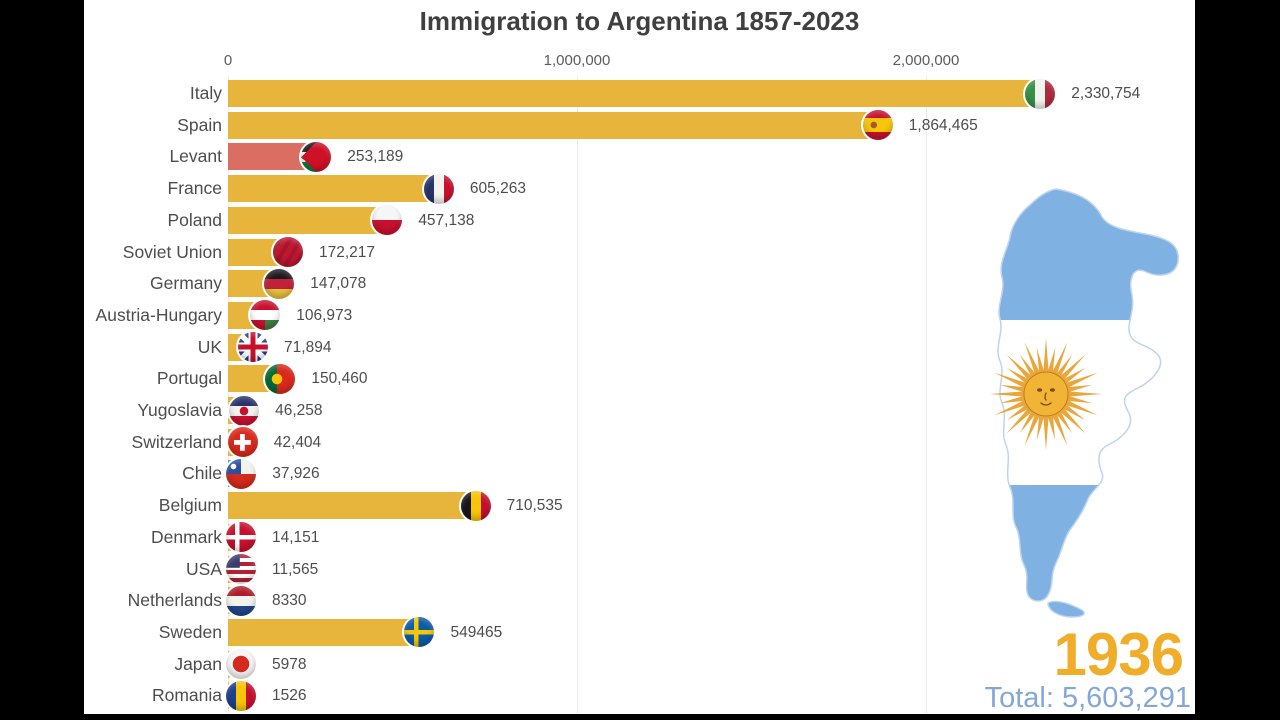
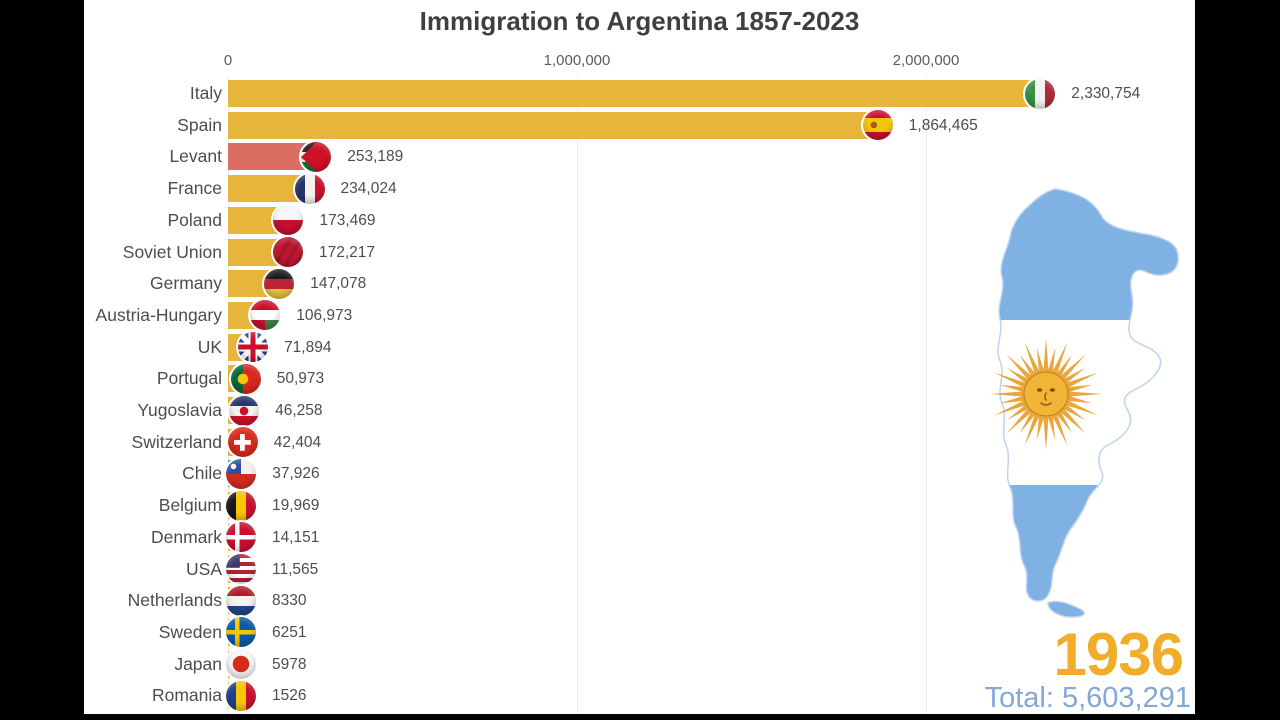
France: 605,263 -> 234,024
Poland: 457,138 -> 173,469
Portugal: 150,460 -> 50,973
Belgium: 710,535 -> 19,969
Sweden: 549465 -> 6251
